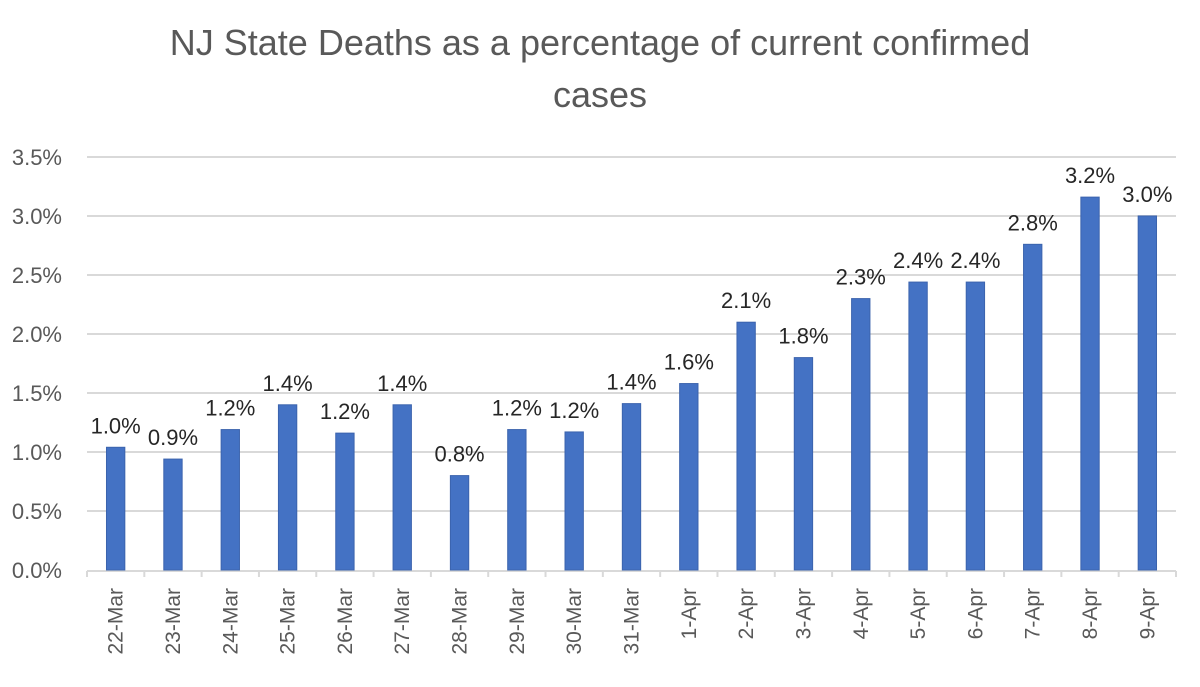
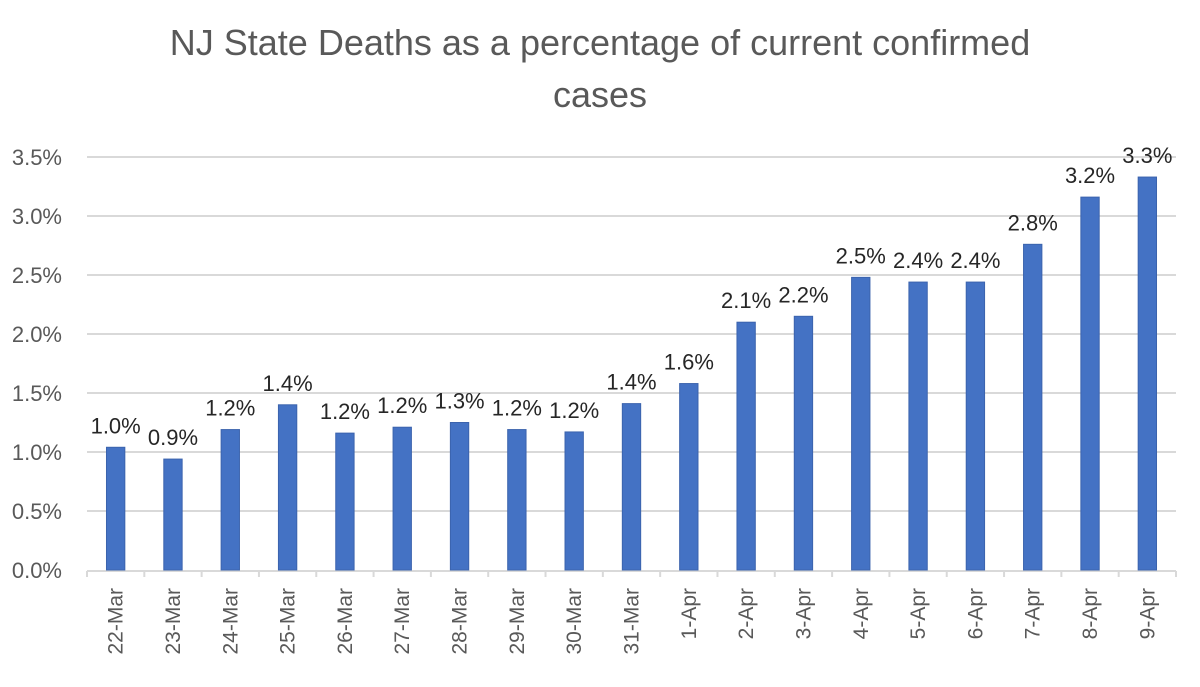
27-Mar: 1.4% -> 1.2%
28-Mar: 0.8% -> 1.3%
3-Apr: 1.8% -> 2.2%
4-Apr: 2.3% -> 2.5%
9-Apr: 3.0% -> 3.3%
